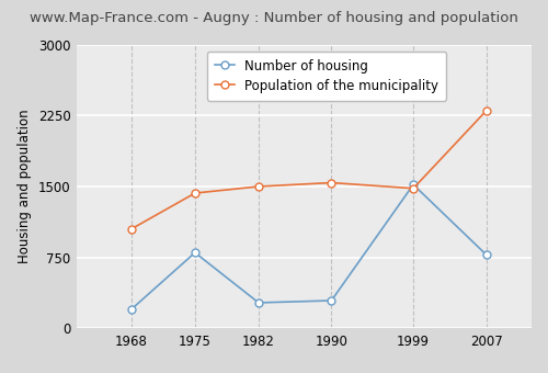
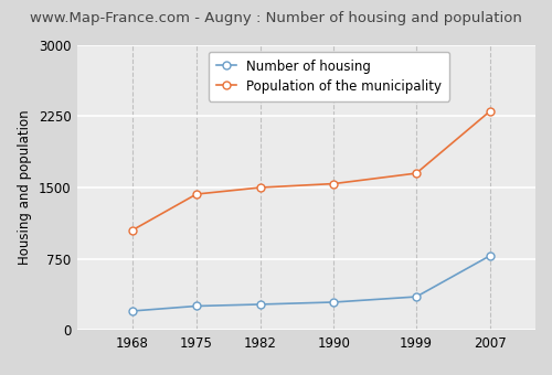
Number of housing/1975: 800 -> 250
Number of housing/1999: 1520 -> 350
Population of the municipality/1999: 1480 -> 1650
